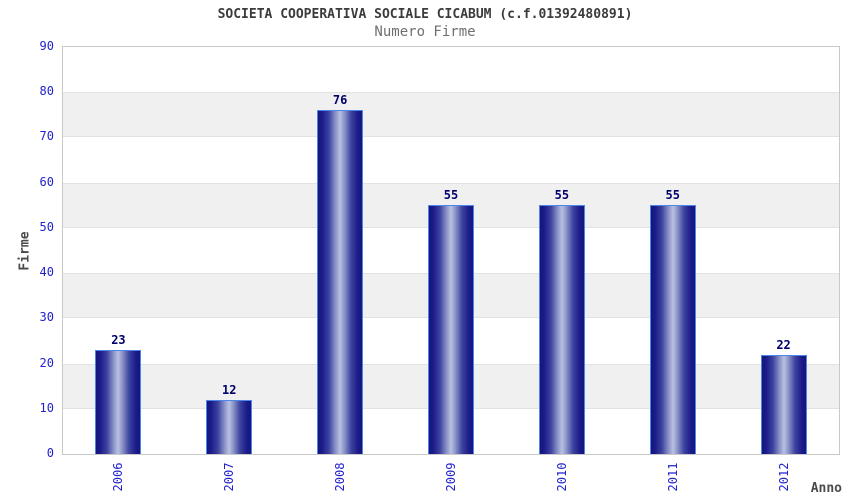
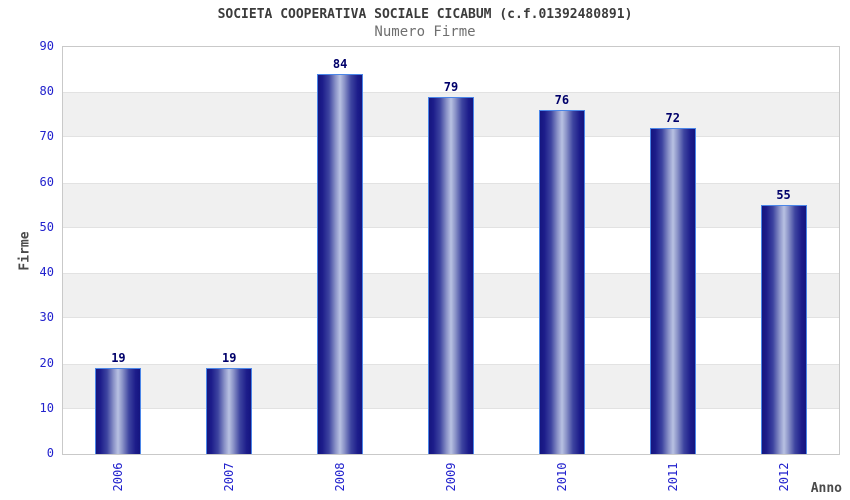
2006: 23 -> 19
2007: 12 -> 19
2008: 76 -> 84
2009: 55 -> 79
2010: 55 -> 76
2011: 55 -> 72
2012: 22 -> 55
